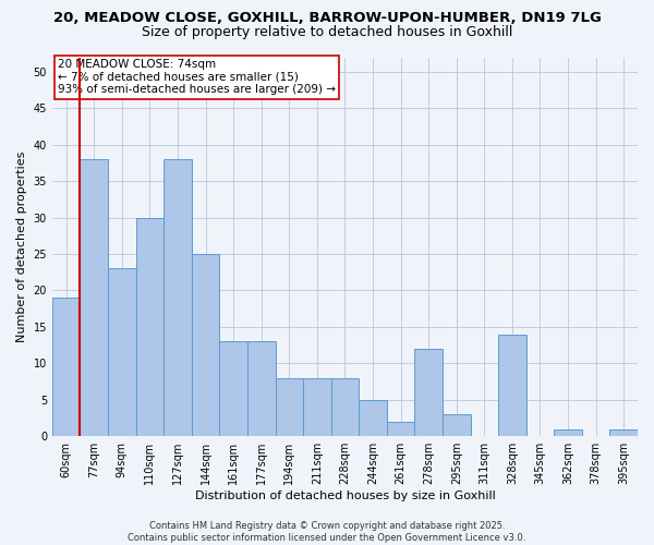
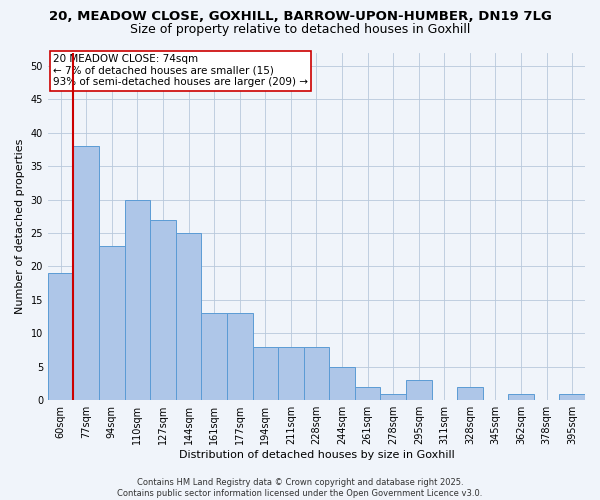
127sqm: 38 -> 27
278sqm: 12 -> 1
328sqm: 14 -> 2
